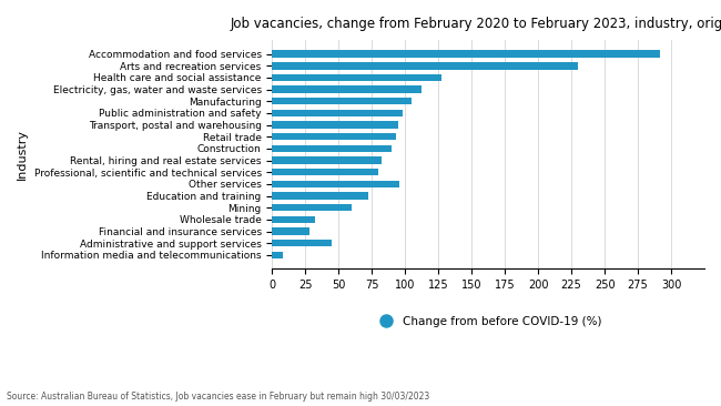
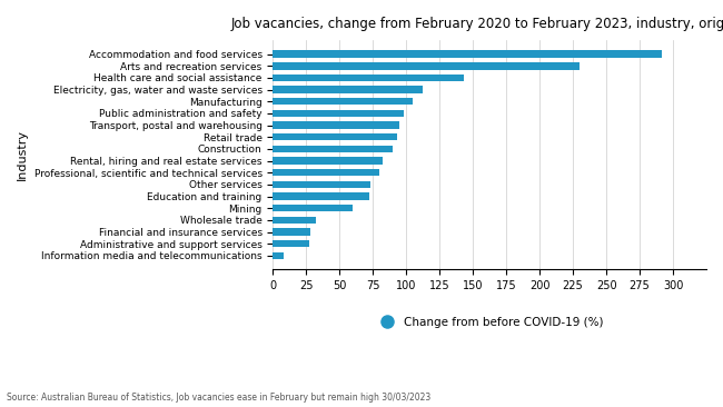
Health care and social assistance: 127 -> 143
Other services: 96 -> 73
Administrative and support services: 45 -> 27
